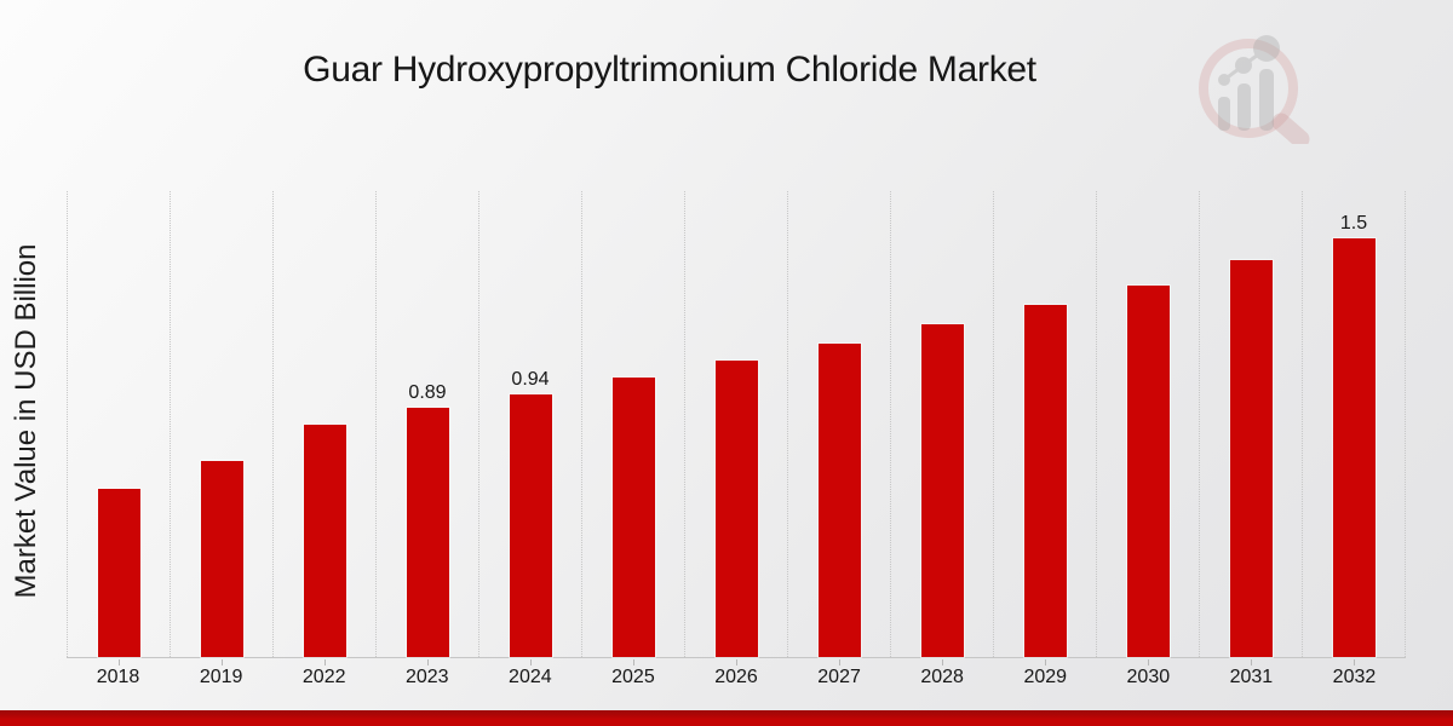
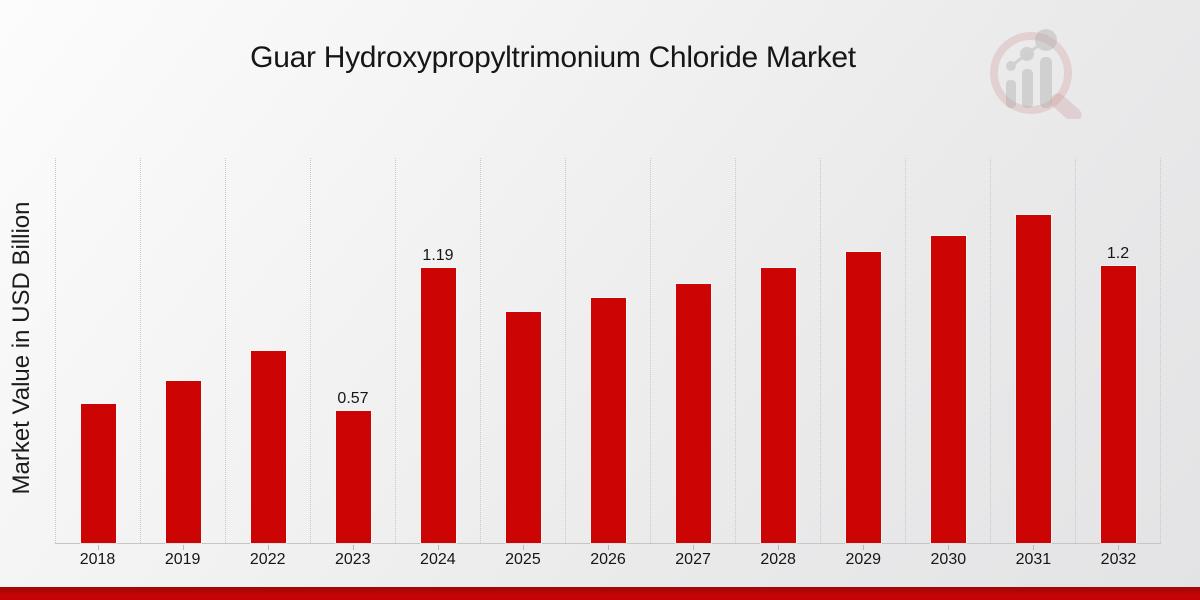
2023: 0.89 -> 0.57
2024: 0.94 -> 1.19
2032: 1.5 -> 1.2
